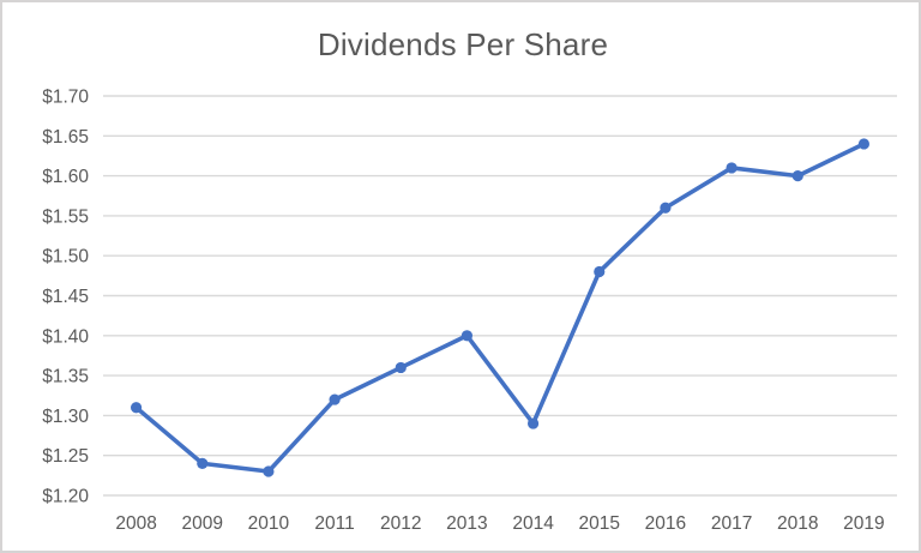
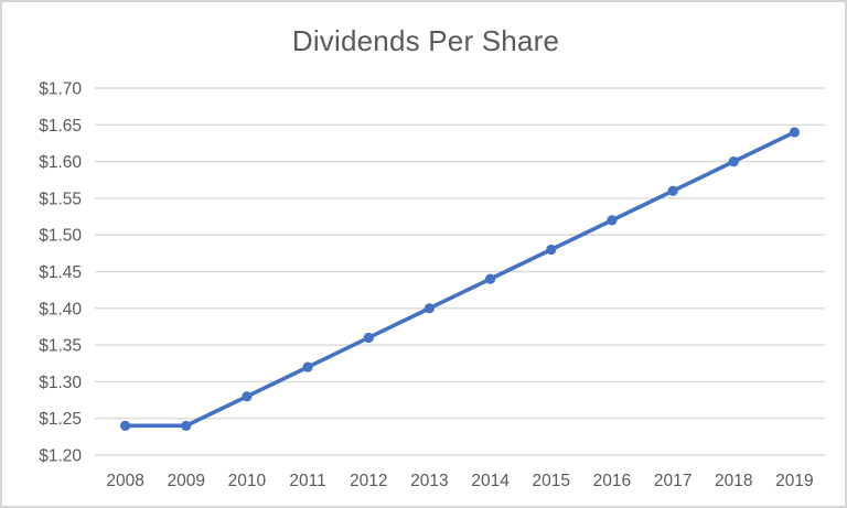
2008: $1.31 -> $1.24
2010: $1.23 -> $1.28
2014: $1.29 -> $1.44
2016: $1.56 -> $1.52
2017: $1.61 -> $1.56
